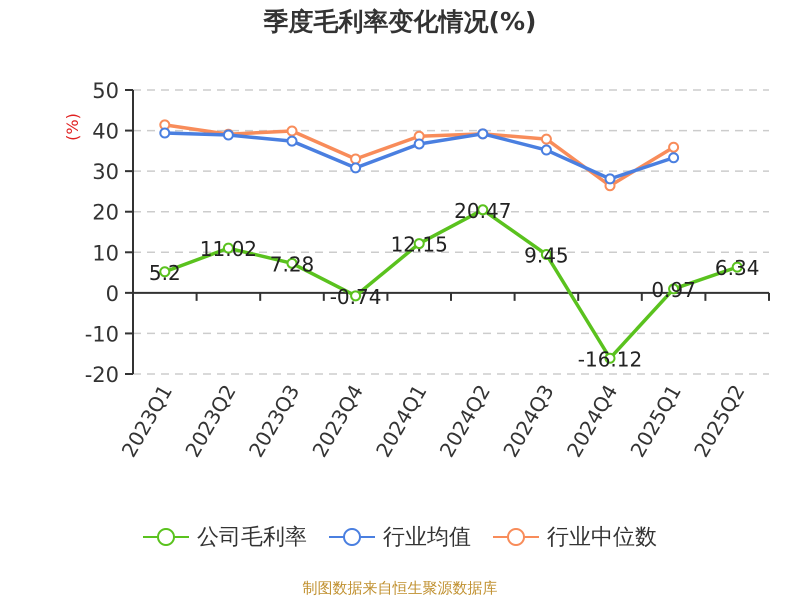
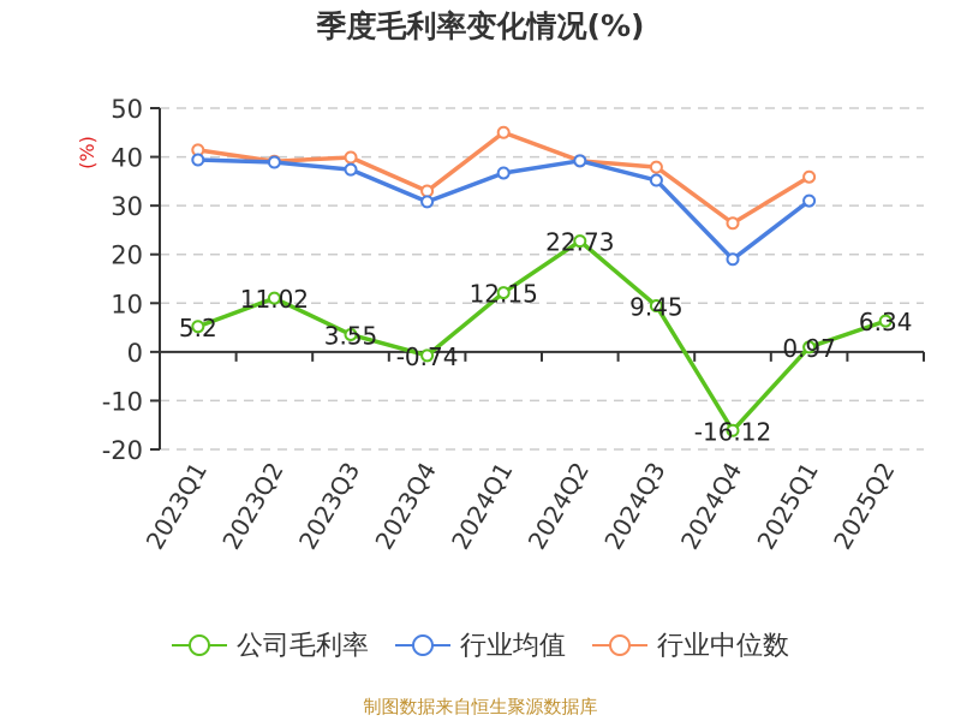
公司毛利率/2023Q3: 7.28 -> 3.55
行业中位数/2024Q1: 39 -> 45
公司毛利率/2024Q2: 20.47 -> 22.73
行业均值/2024Q4: 28 -> 19
行业均值/2025Q1: 33 -> 31
